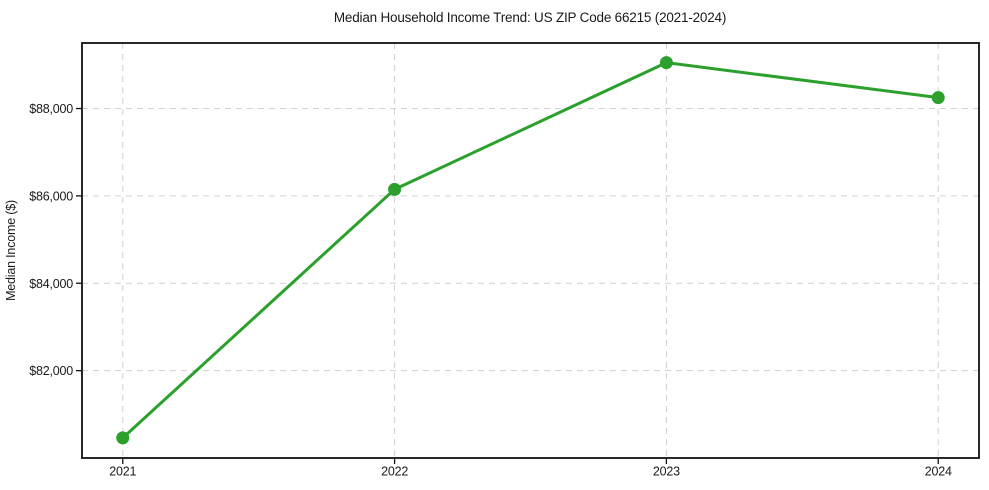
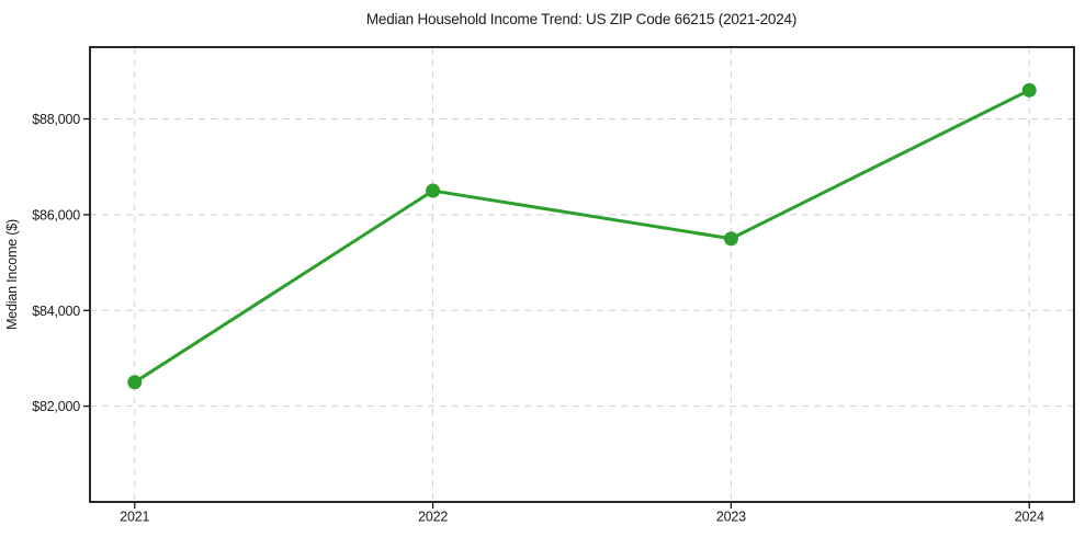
2021: $80500 -> $82500
2022: $86200 -> $86500
2023: $89000 -> $85500
2024: $88200 -> $88600
